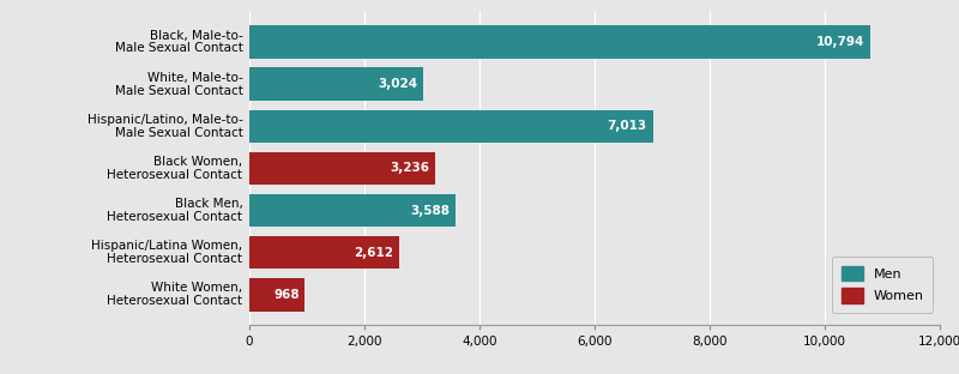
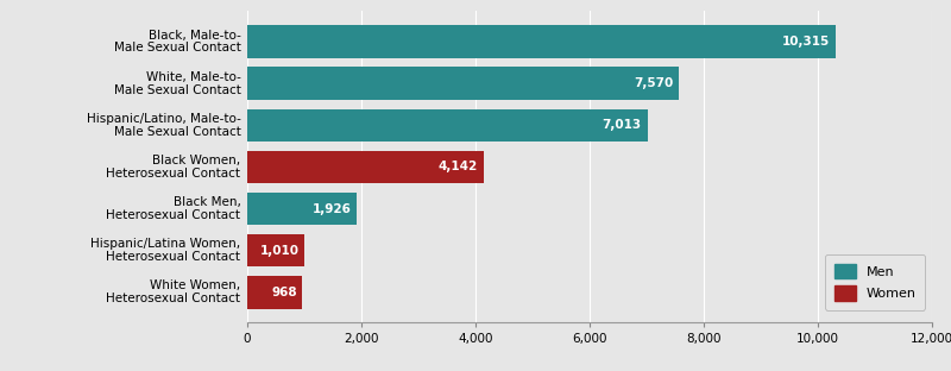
Black, Male-to- Male Sexual Contact: 10,794 -> 10,315
White, Male-to- Male Sexual Contact: 3,024 -> 7,570
Black Women, Heterosexual Contact: 3,236 -> 4,142
Black Men, Heterosexual Contact: 3,588 -> 1,926
Hispanic/Latina Women, Heterosexual Contact: 2,612 -> 1,010
